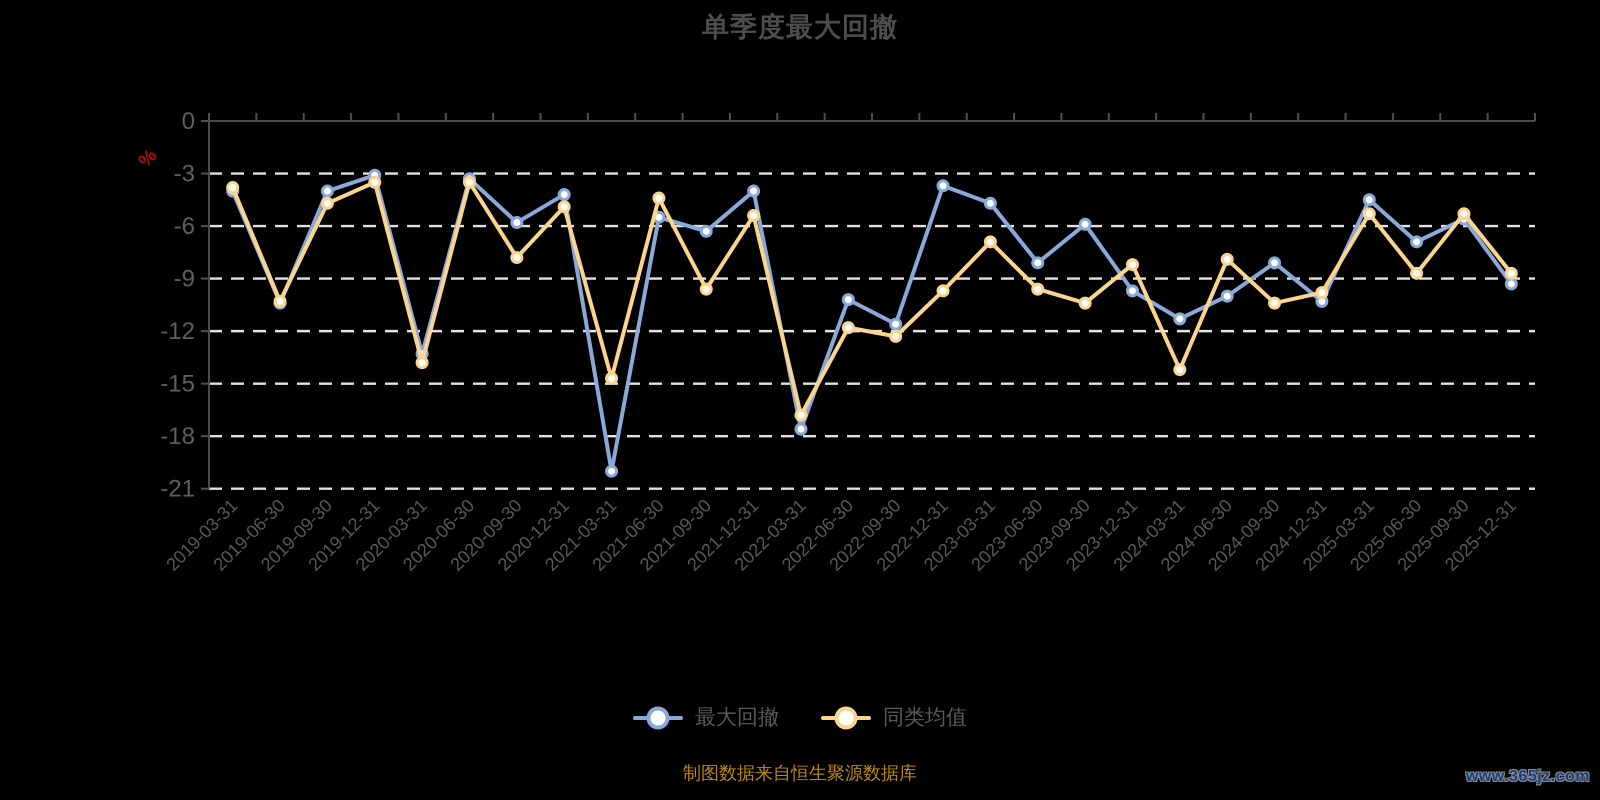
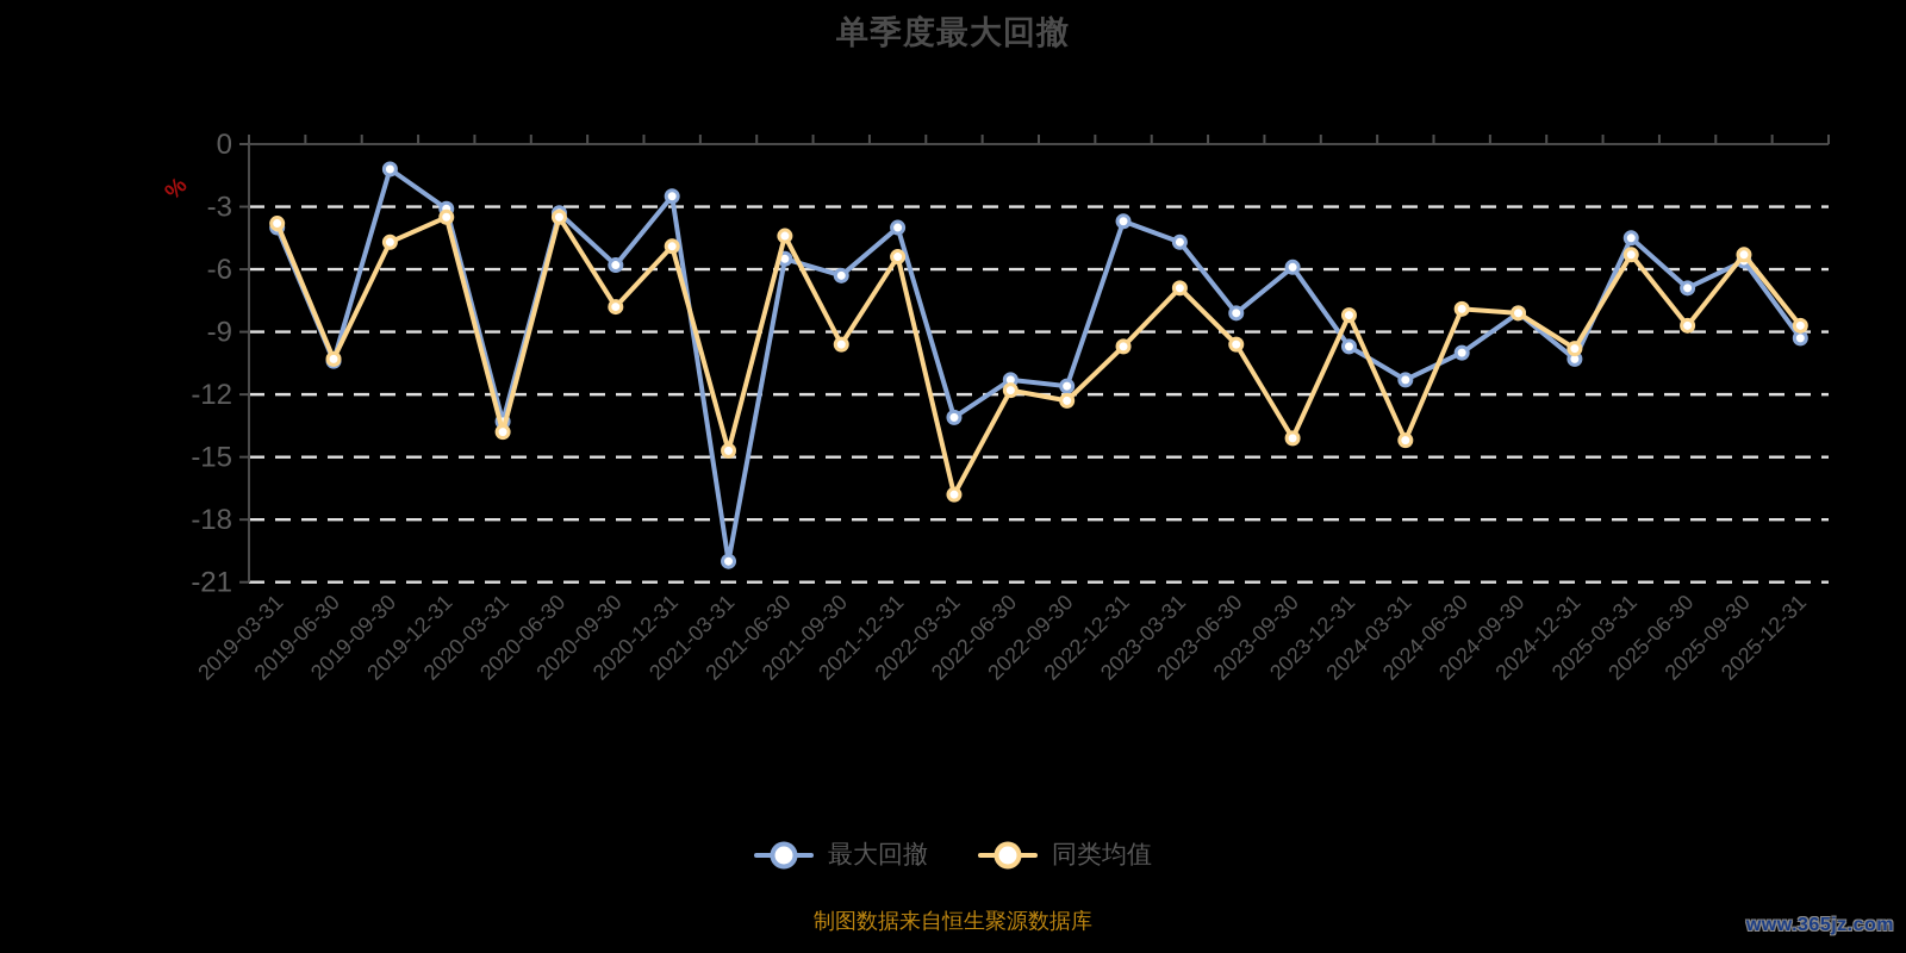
最大回撤/2019-09-30: -4.0 -> -1.2
最大回撤/2020-12-31: -4.2 -> -2.5
最大回撤/2022-03-31: -17.6 -> -13.1
最大回撤/2022-06-30: -10.2 -> -11.3
同类均值/2023-09-30: -10.4 -> -14.1
同类均值/2024-09-30: -10.4 -> -8.1
